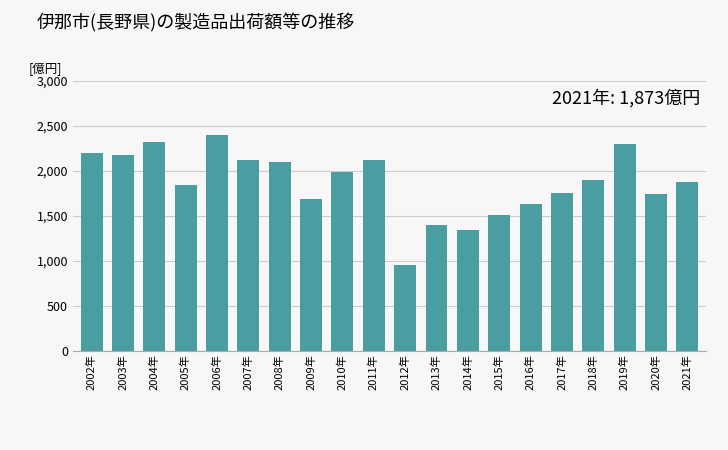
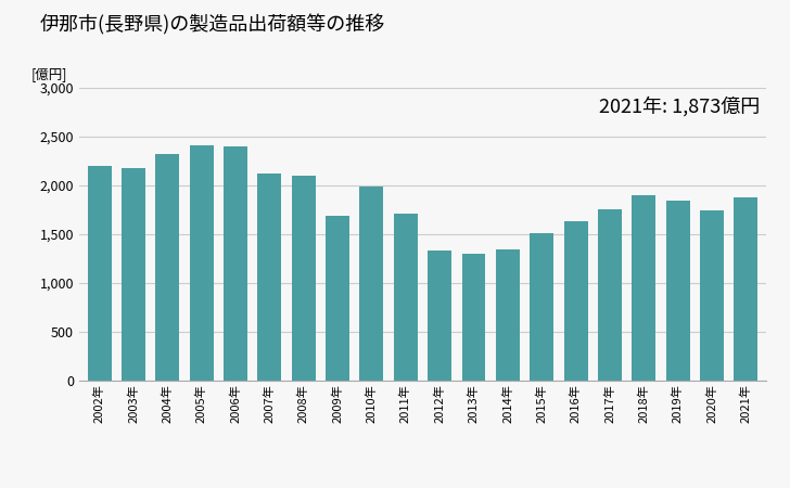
2005年: 1,840 -> 2,410
2011年: 2,120 -> 1,710
2012年: 960 -> 1,330
2013年: 1,400 -> 1,300
2019年: 2,300 -> 1,840
